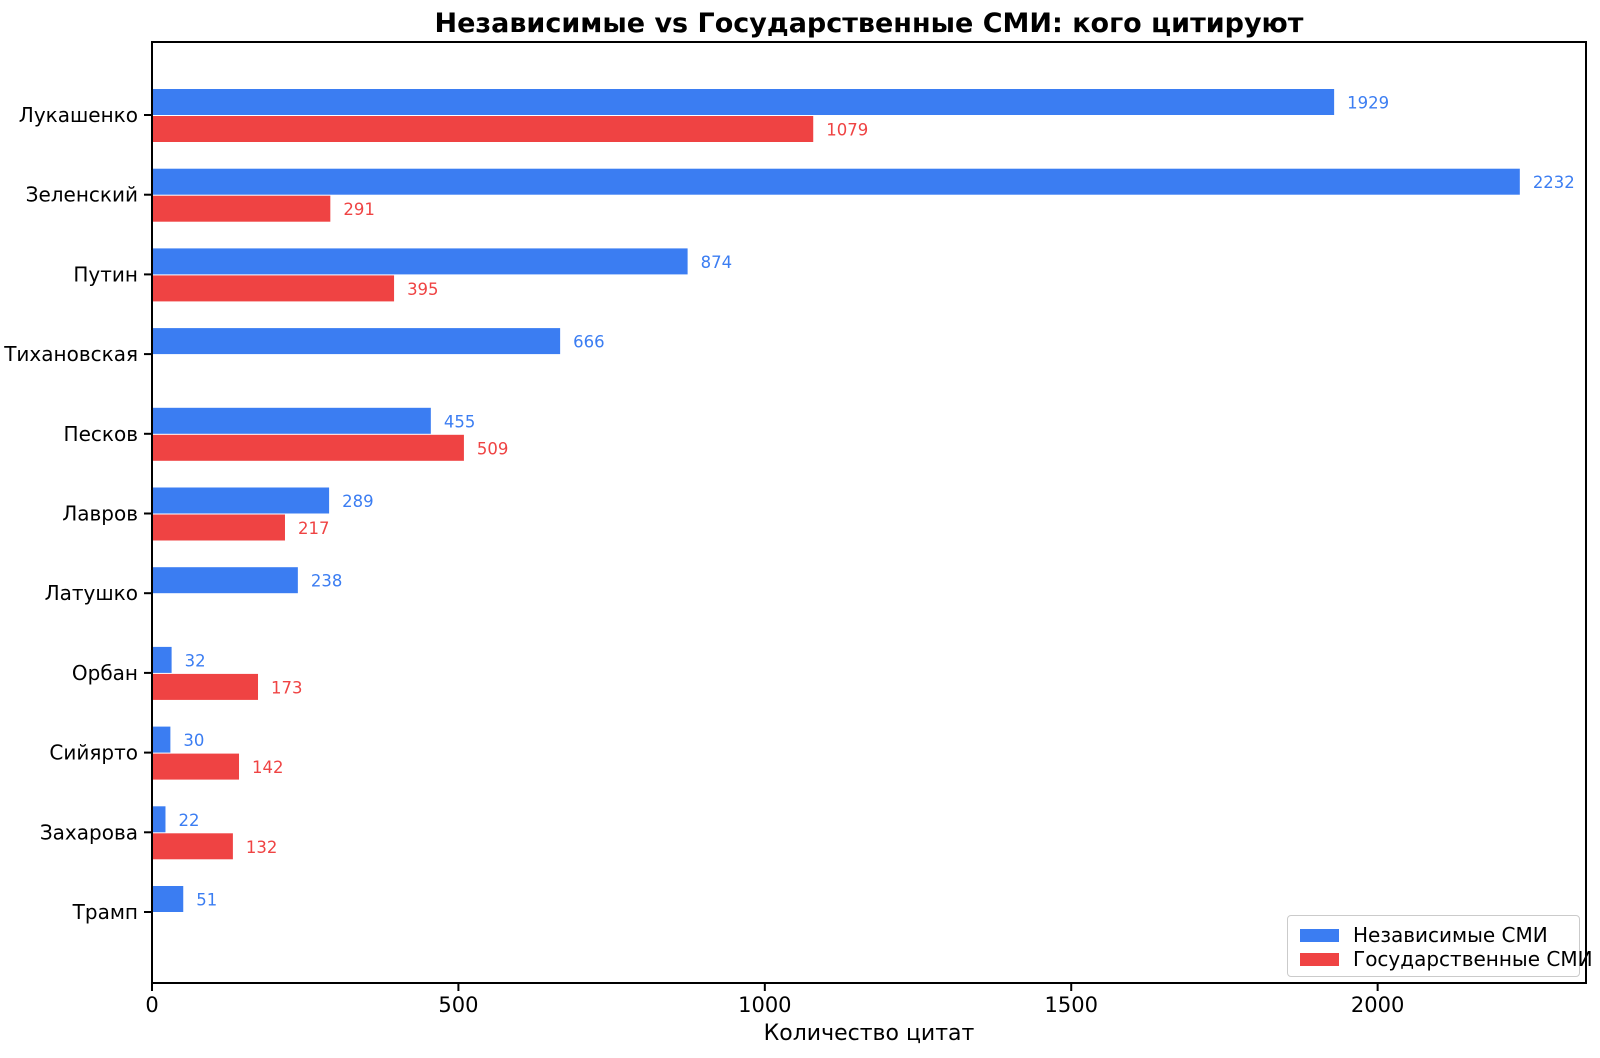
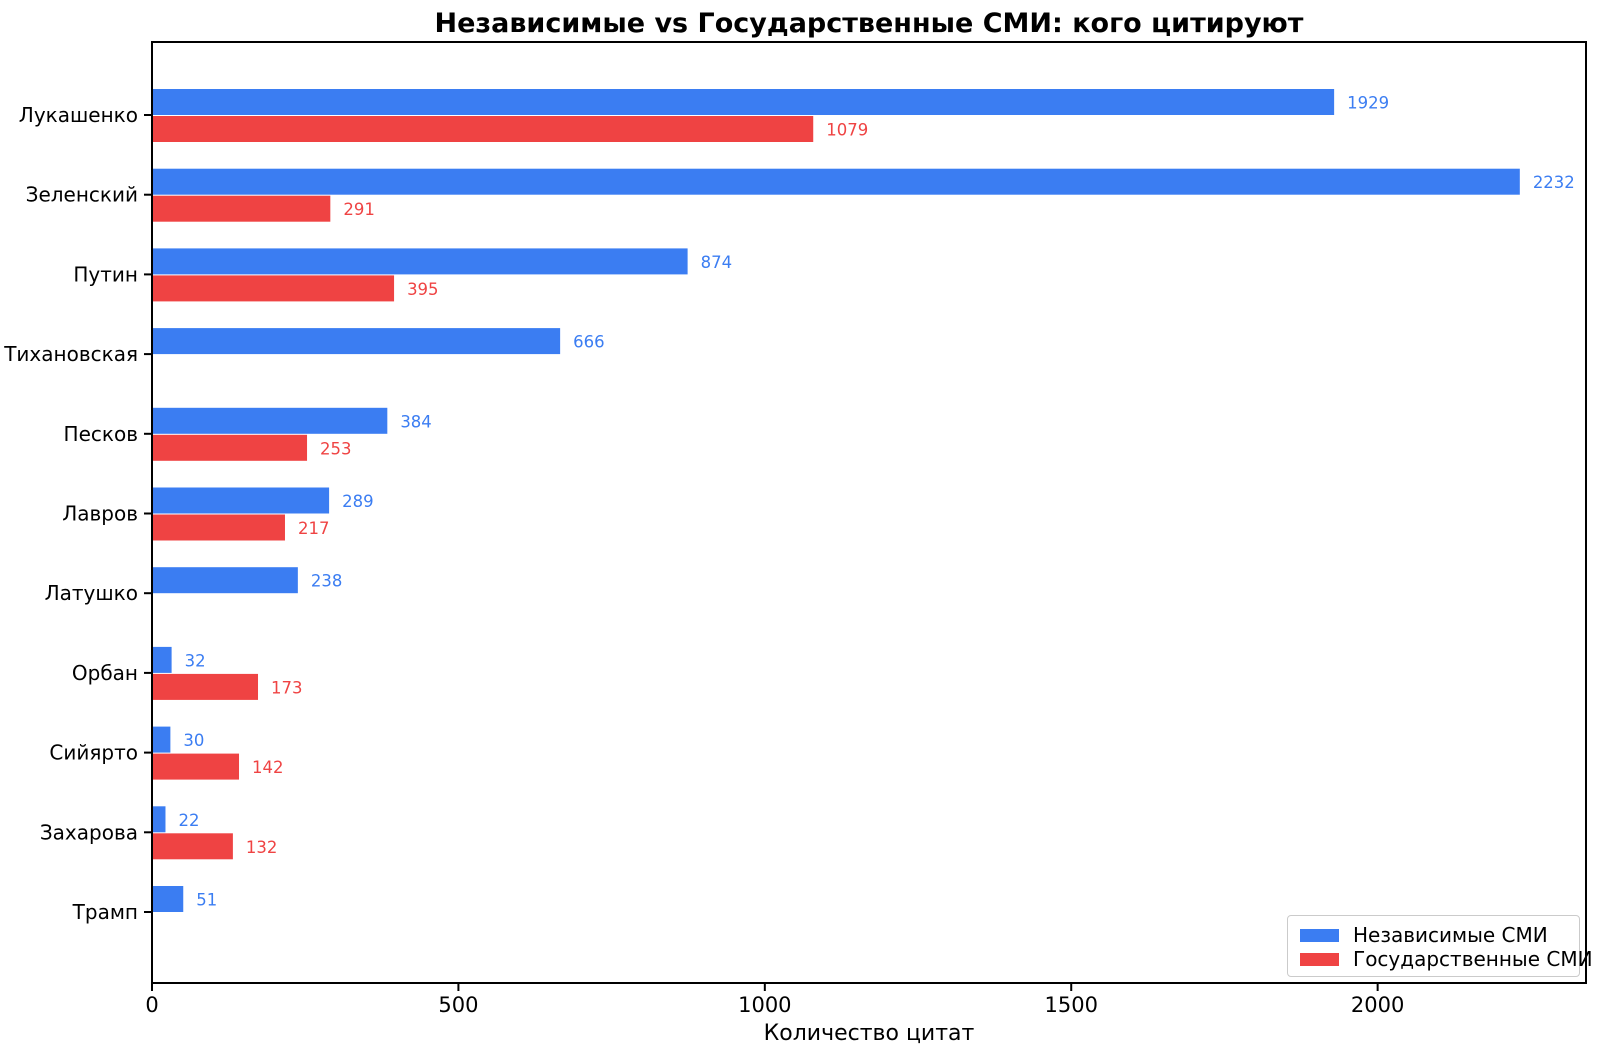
Независимые СМИ/Песков: 455 -> 384
Государственные СМИ/Песков: 509 -> 253
